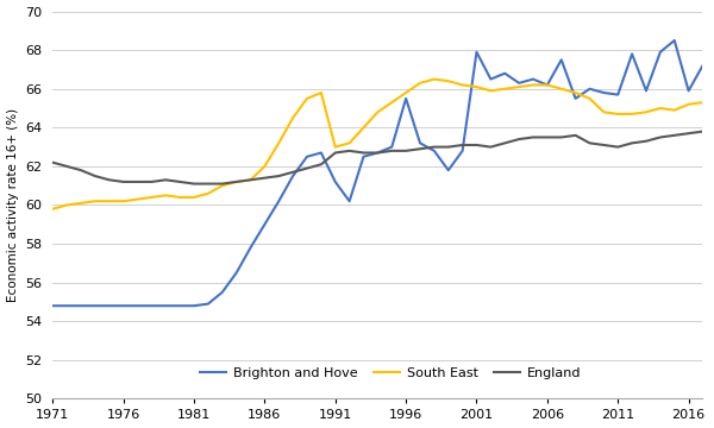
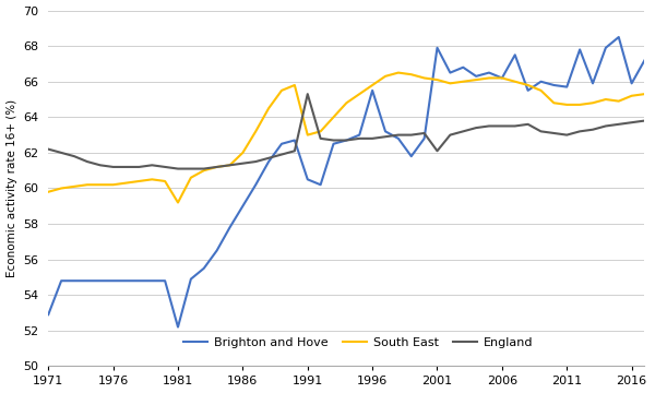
Brighton and Hove/1971: 54.8 -> 52.9
Brighton and Hove/1981: 54.8 -> 52.2
South East/1981: 60.4 -> 59.2
Brighton and Hove/1991: 61.2 -> 60.5
England/1991: 62.7 -> 65.3
England/2001: 63.1 -> 62.1
